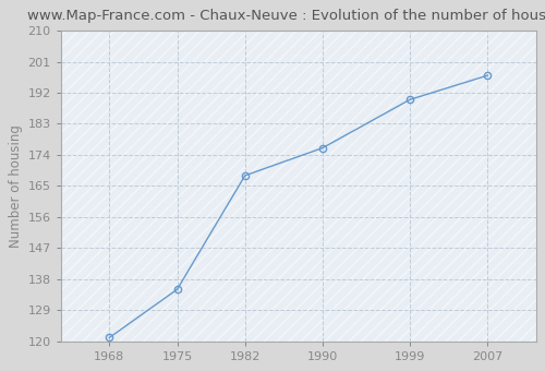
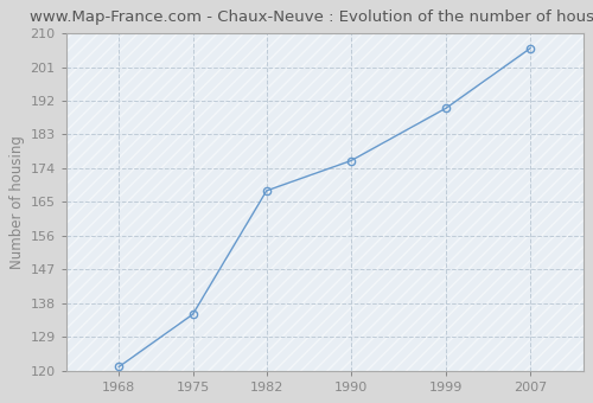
2007: 197 -> 206
